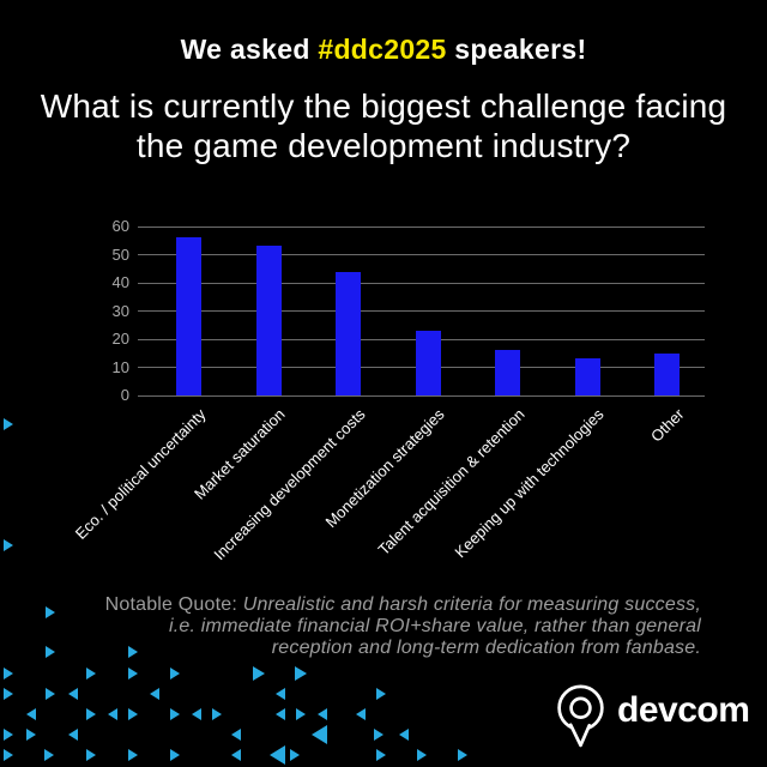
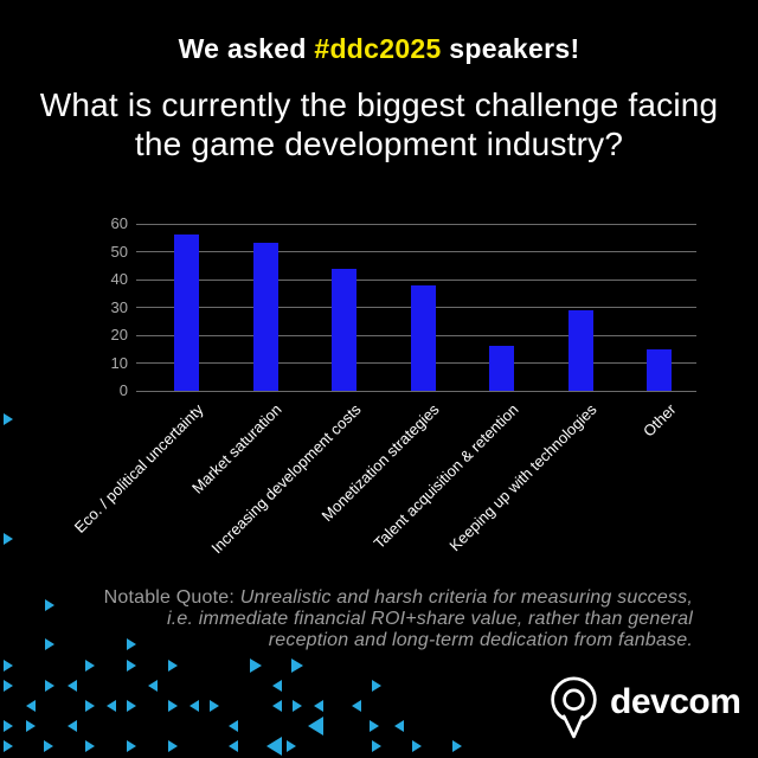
Monetization strategies: 23 -> 38
Keeping up with technologies: 13 -> 29
